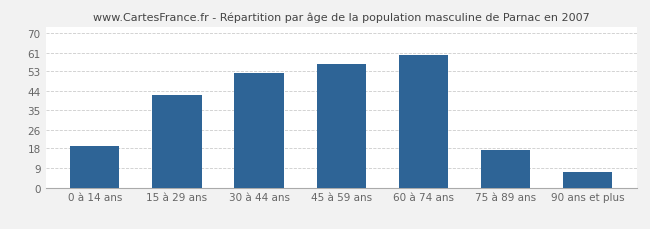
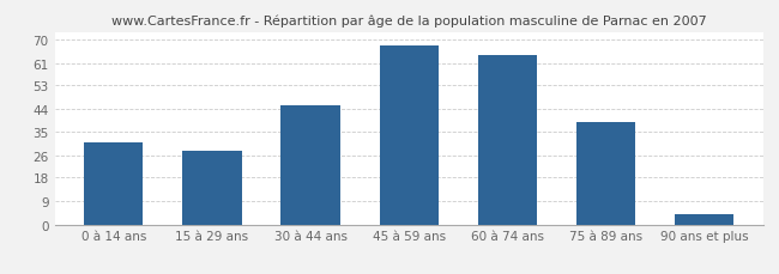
0 à 14 ans: 19 -> 31
15 à 29 ans: 42 -> 28
30 à 44 ans: 52 -> 45
45 à 59 ans: 56 -> 68
60 à 74 ans: 60 -> 64
75 à 89 ans: 17 -> 39
90 ans et plus: 7 -> 4
